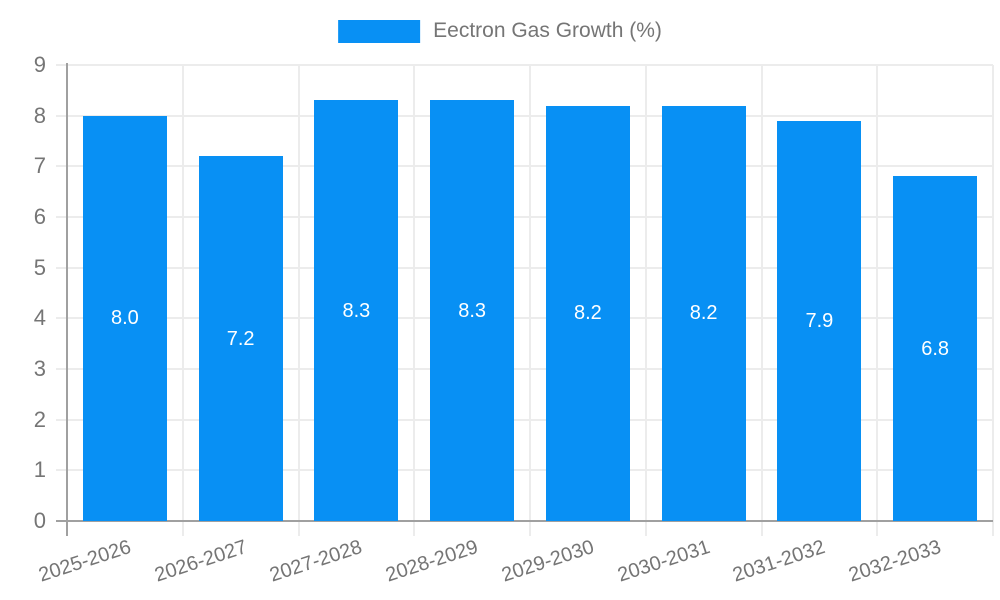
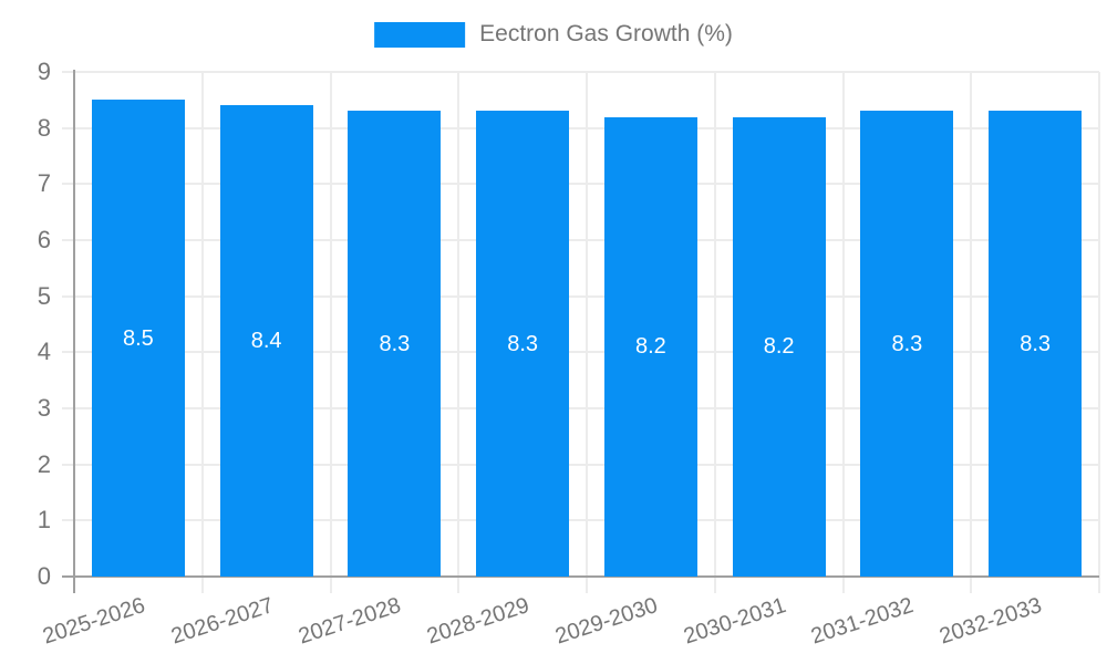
2025-2026: 8.0 -> 8.5
2026-2027: 7.2 -> 8.4
2031-2032: 7.9 -> 8.3
2032-2033: 6.8 -> 8.3
